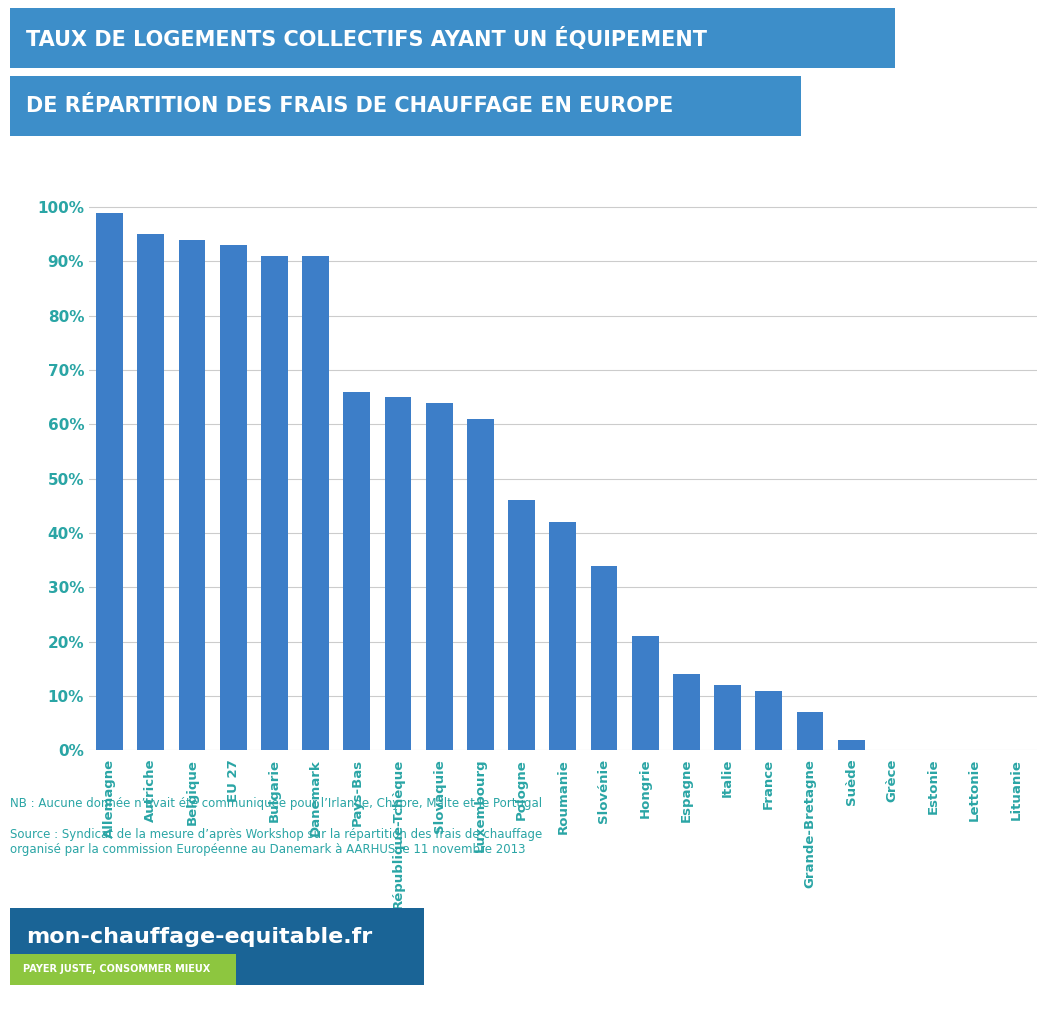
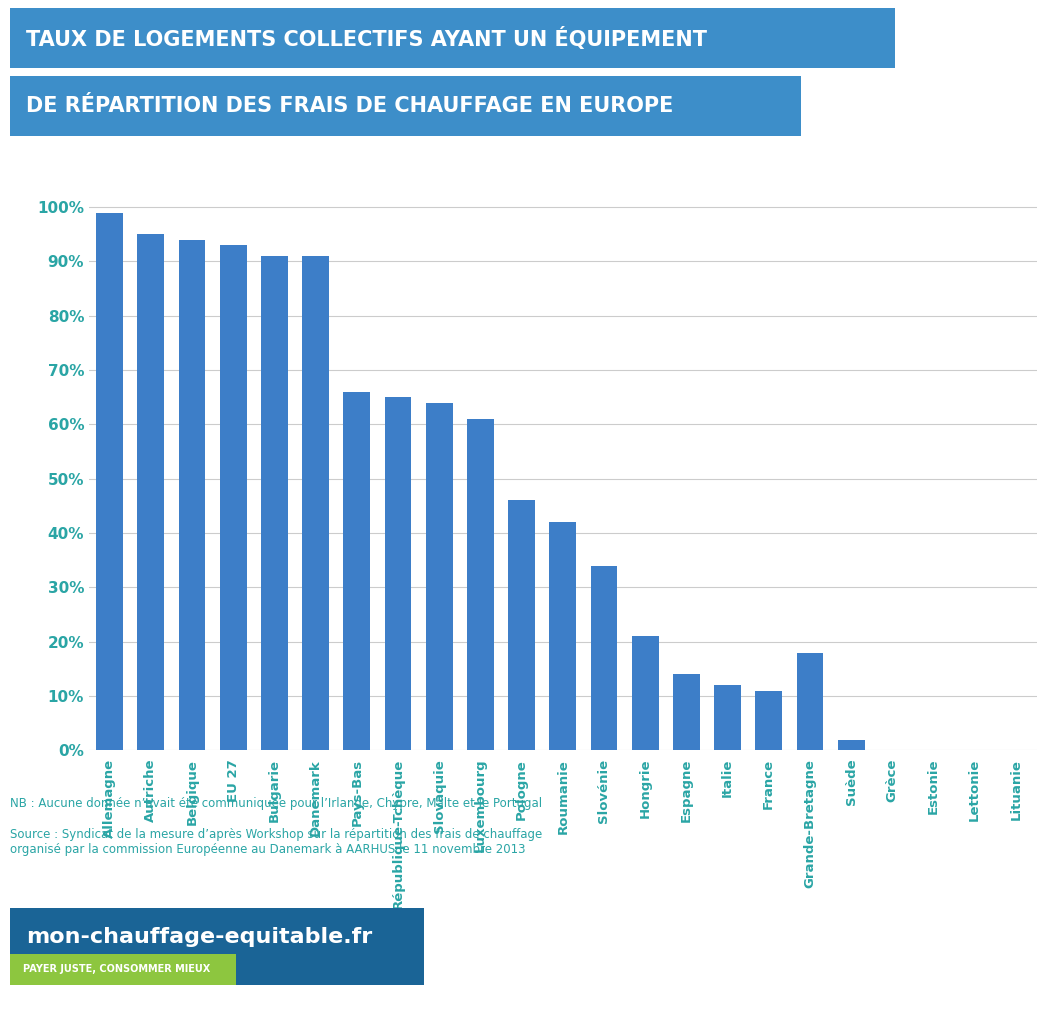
Grande-Bretagne: 7% -> 18%
